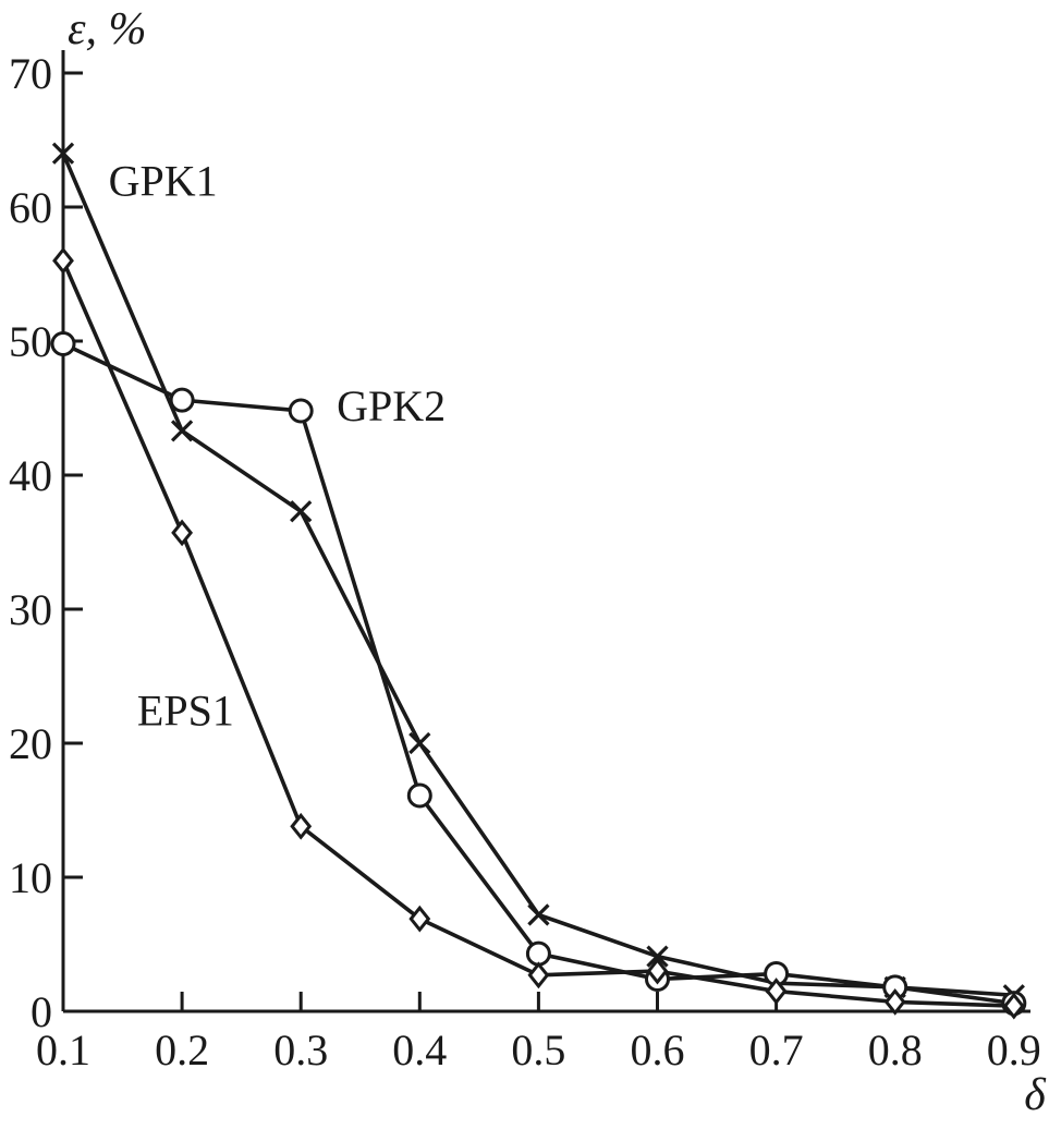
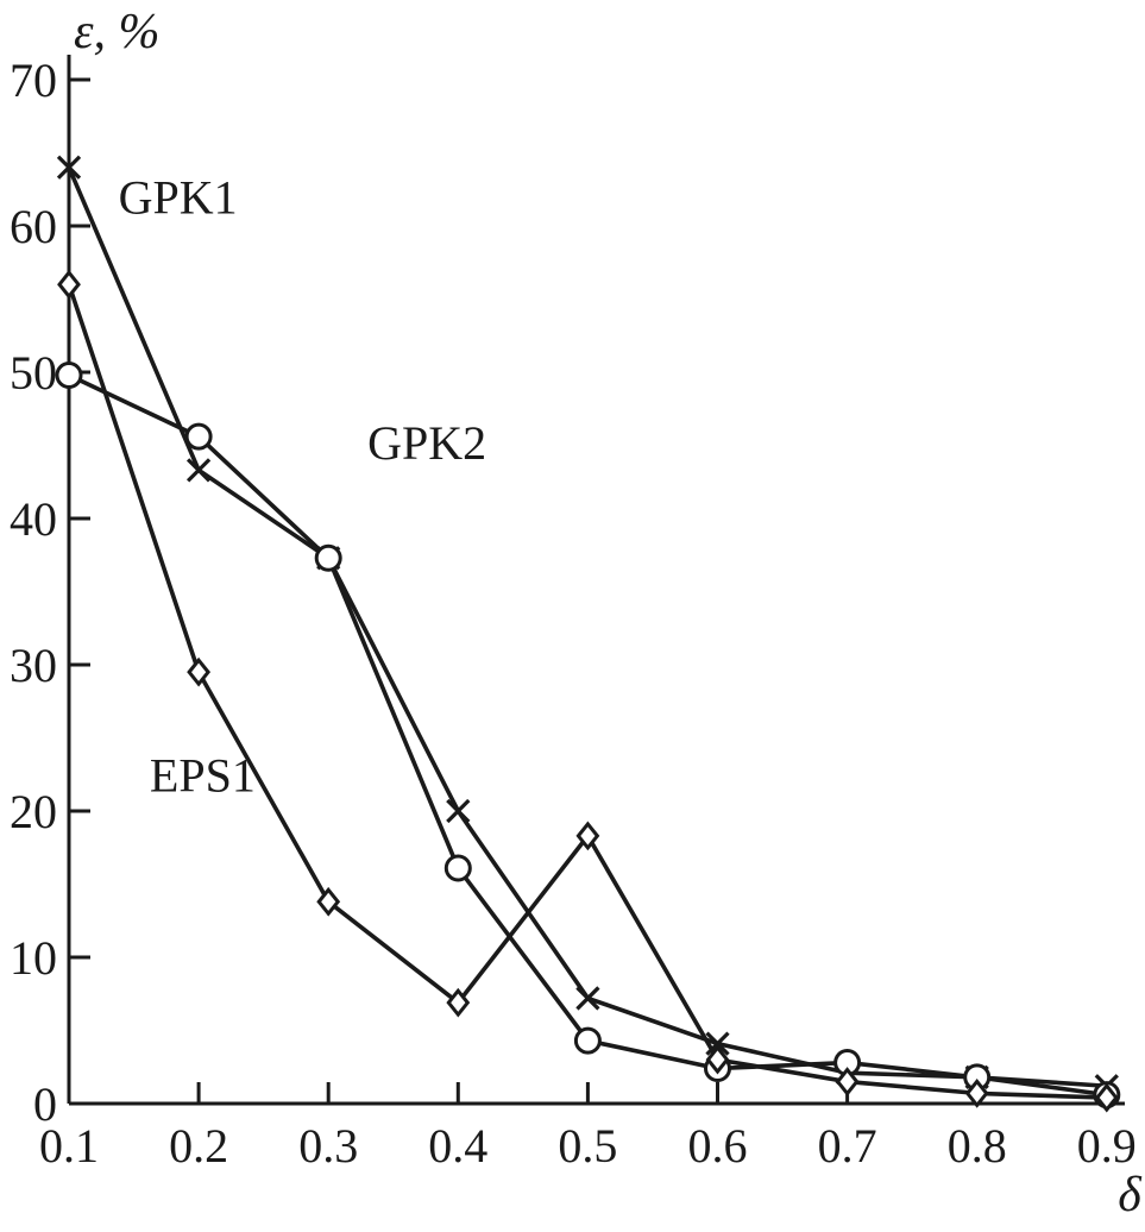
EPS1/0.2: 35.7 -> 29.5
GPK2/0.3: 44.8 -> 37.3
EPS1/0.5: 2.7 -> 18.3
